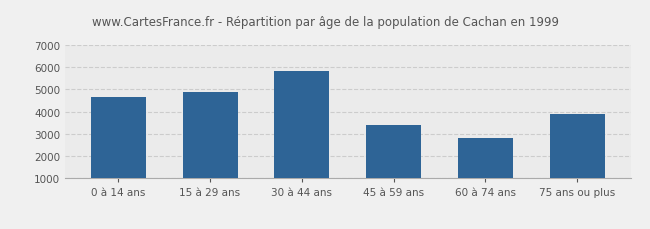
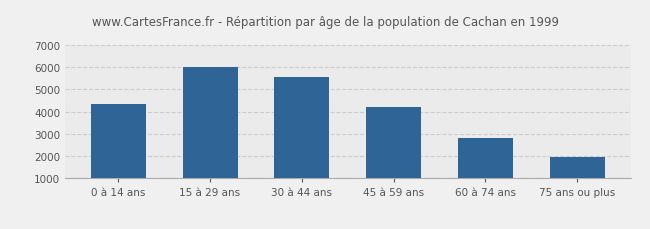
0 à 14 ans: 4650 -> 4350
15 à 29 ans: 4900 -> 6000
30 à 44 ans: 5850 -> 5550
45 à 59 ans: 3400 -> 4200
75 ans ou plus: 3900 -> 1950
